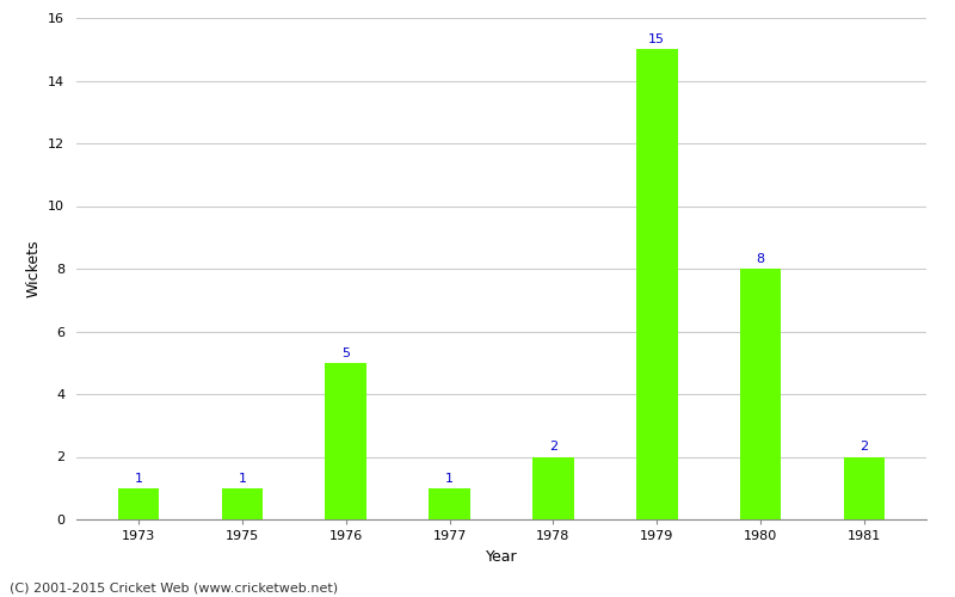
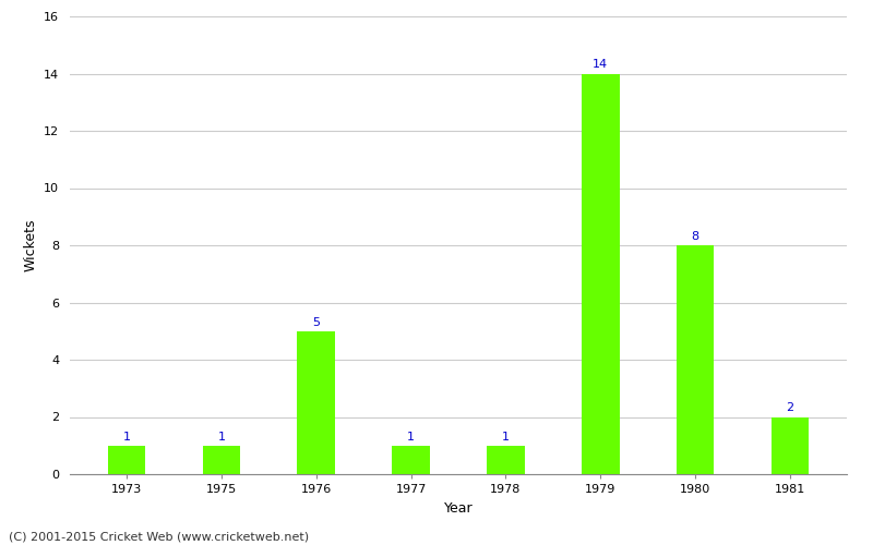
1978: 2 -> 1
1979: 15 -> 14
